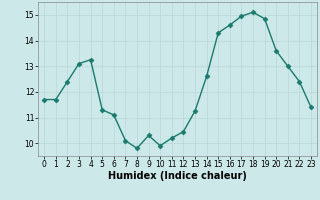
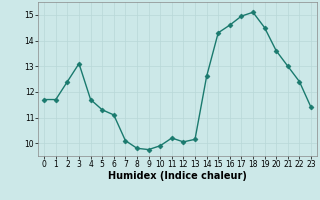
4: 13.25 -> 11.70
9: 10.30 -> 9.75
12: 10.45 -> 10.05
13: 11.25 -> 10.15
19: 14.85 -> 14.50
